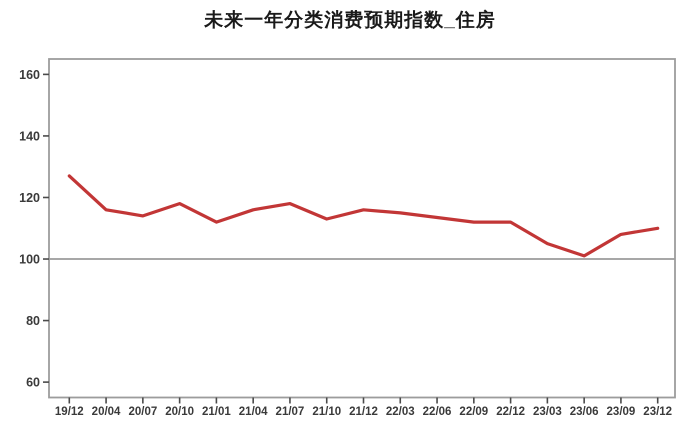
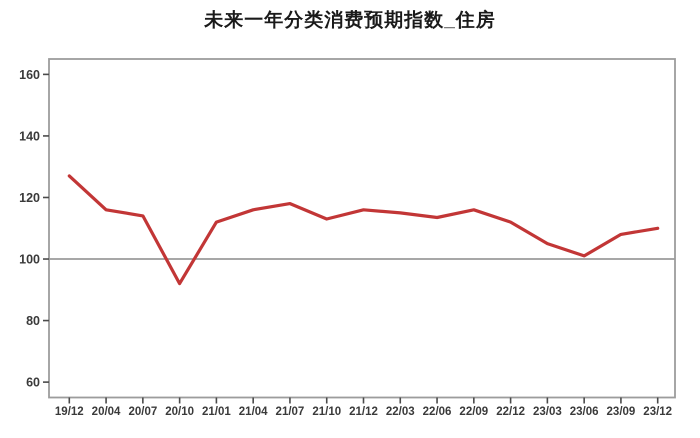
20/10: 118 -> 92
22/09: 112 -> 116
